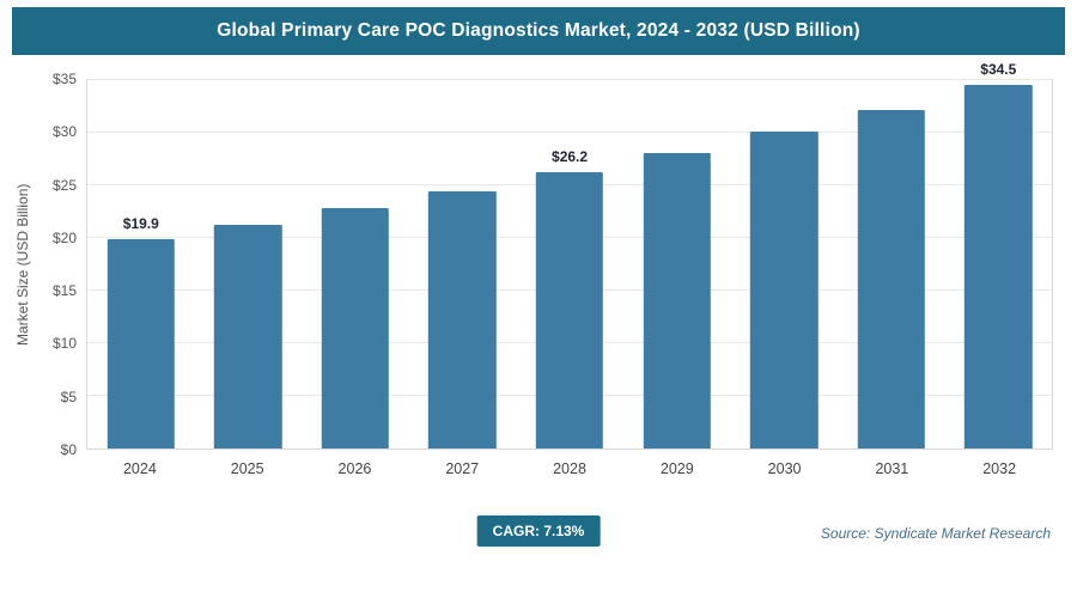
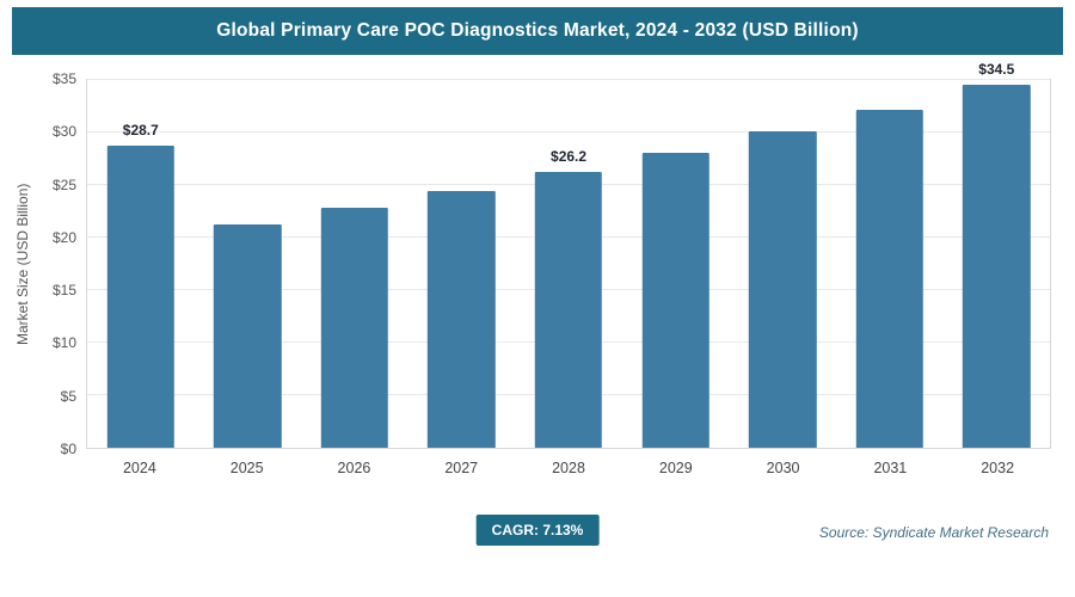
2024: $19.9 -> $28.7
